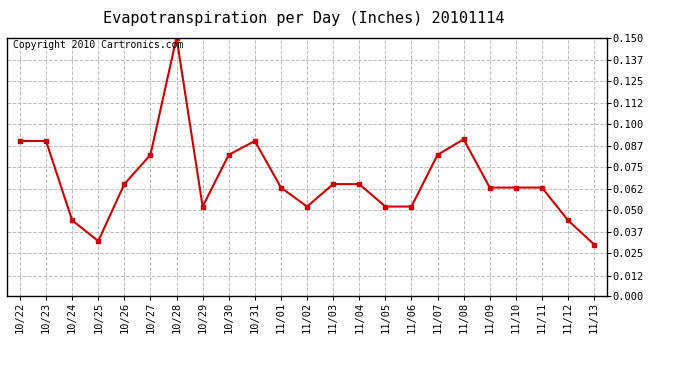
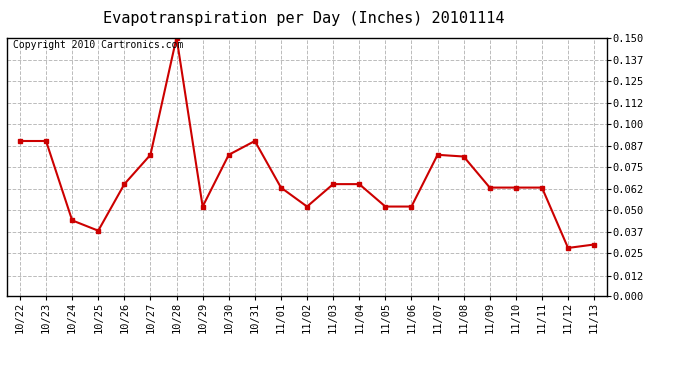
10/25: 0.032 -> 0.038
11/08: 0.091 -> 0.081
11/12: 0.044 -> 0.028
